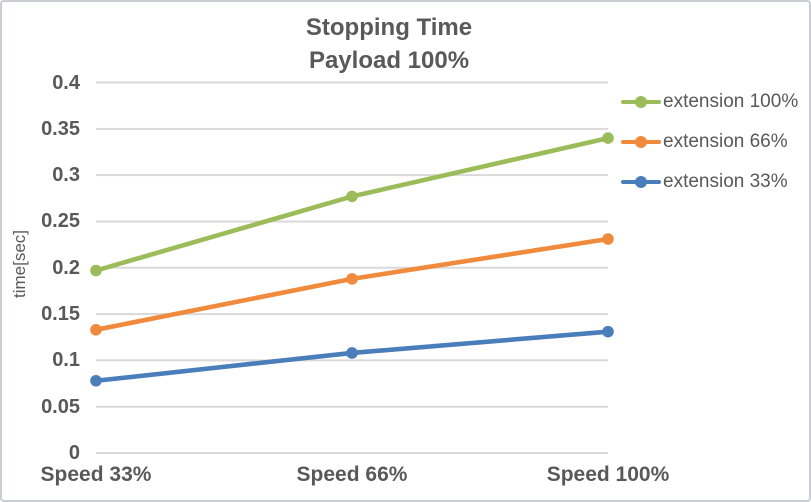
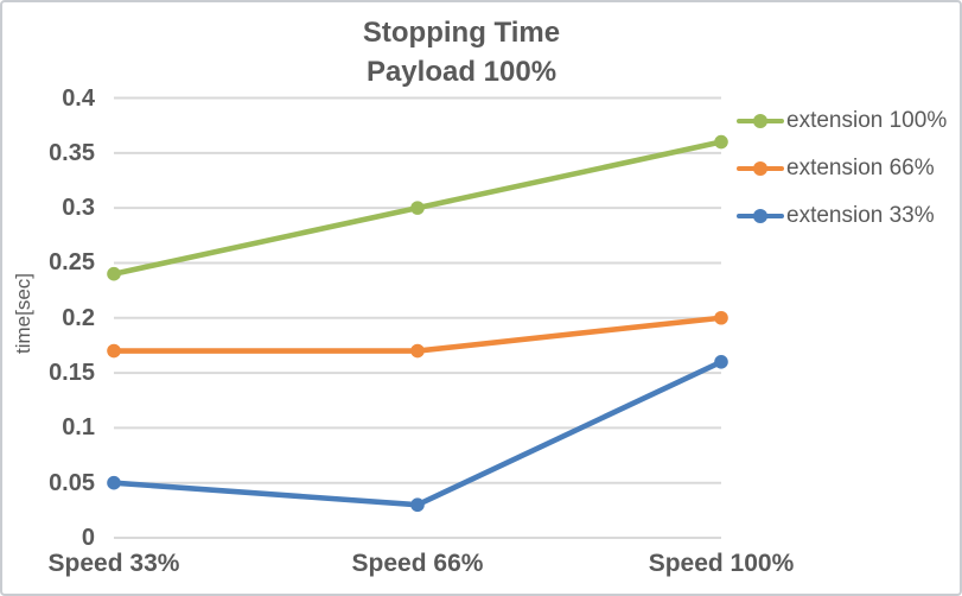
extension 100%/Speed 33%: 0.20 -> 0.24
extension 66%/Speed 33%: 0.13 -> 0.17
extension 33%/Speed 33%: 0.08 -> 0.05
extension 100%/Speed 66%: 0.28 -> 0.30
extension 66%/Speed 66%: 0.19 -> 0.17
extension 33%/Speed 66%: 0.11 -> 0.03
extension 100%/Speed 100%: 0.34 -> 0.36
extension 66%/Speed 100%: 0.23 -> 0.20
extension 33%/Speed 100%: 0.13 -> 0.16
